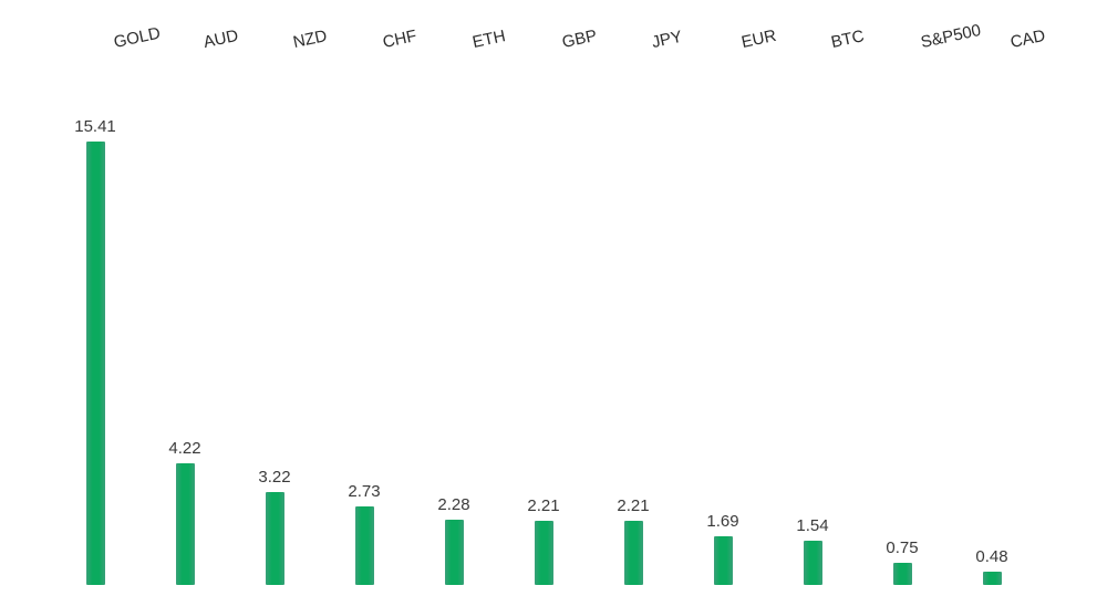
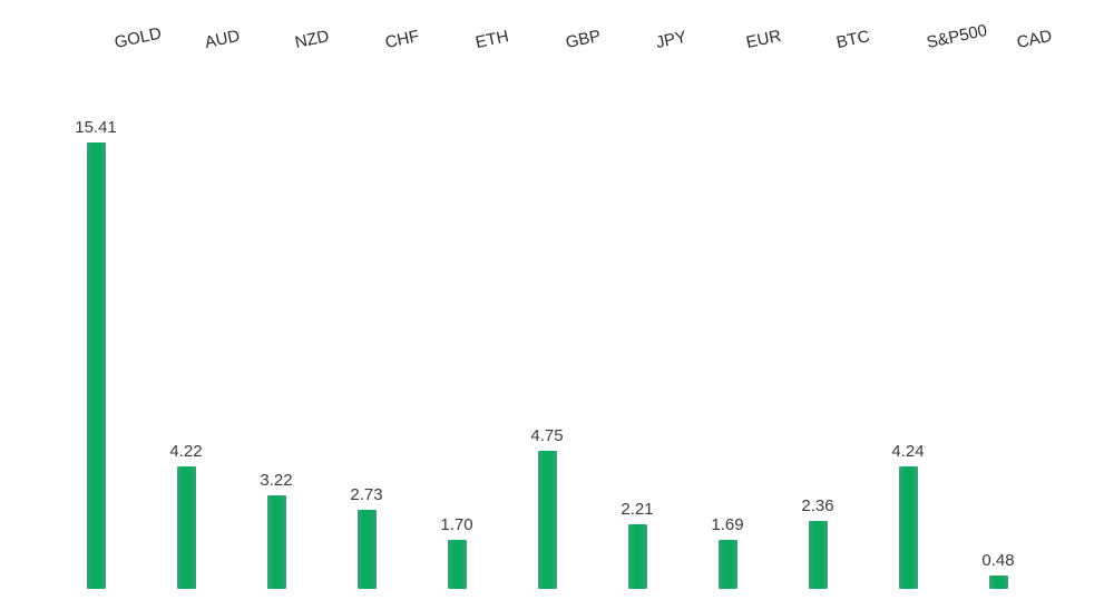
ETH: 2.28 -> 1.70
GBP: 2.21 -> 4.75
BTC: 1.54 -> 2.36
S&P500: 0.75 -> 4.24
